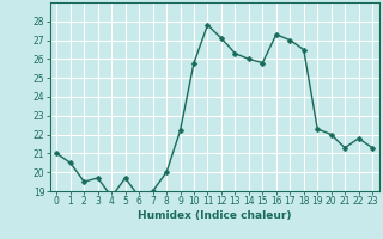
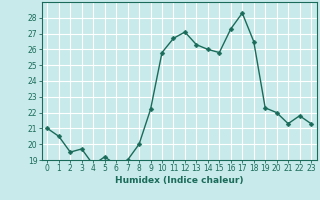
5: 19.7 -> 19.2
11: 27.8 -> 26.7
17: 27.0 -> 28.3
